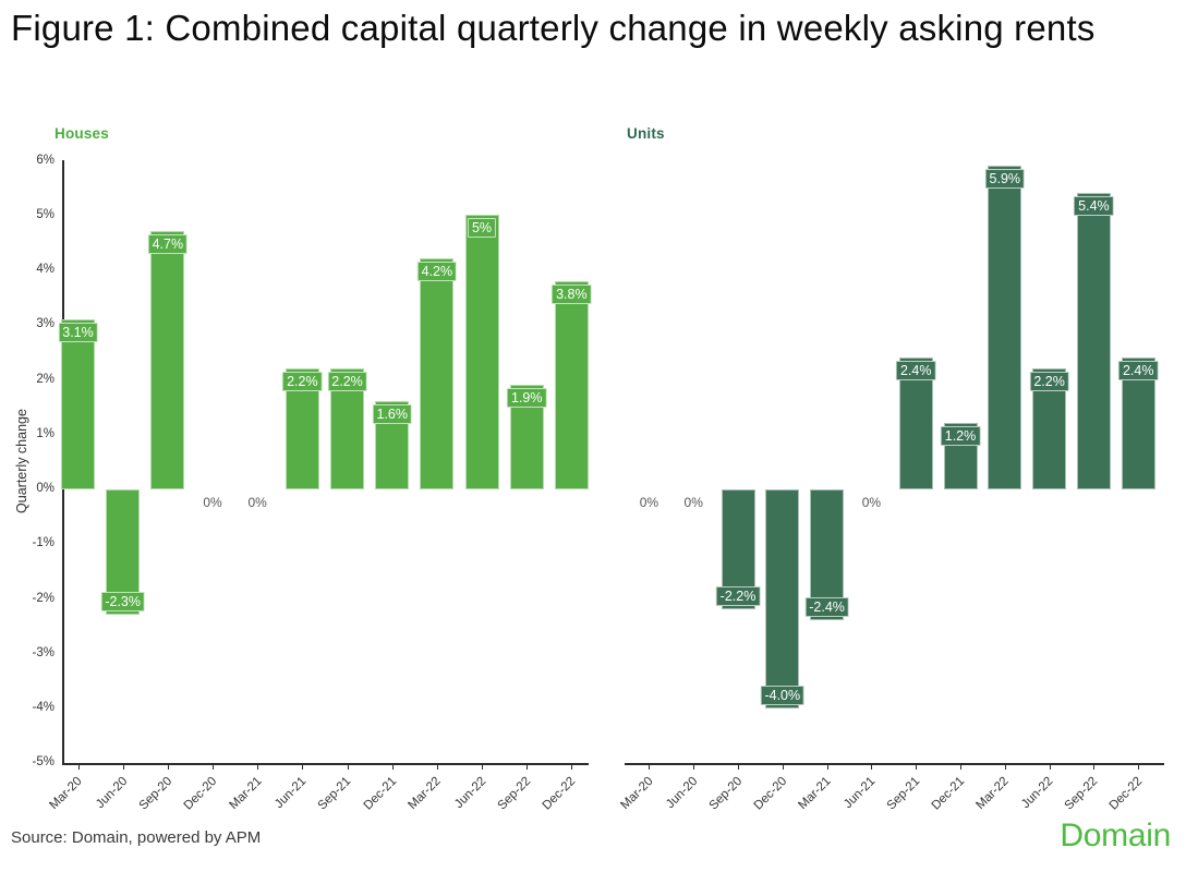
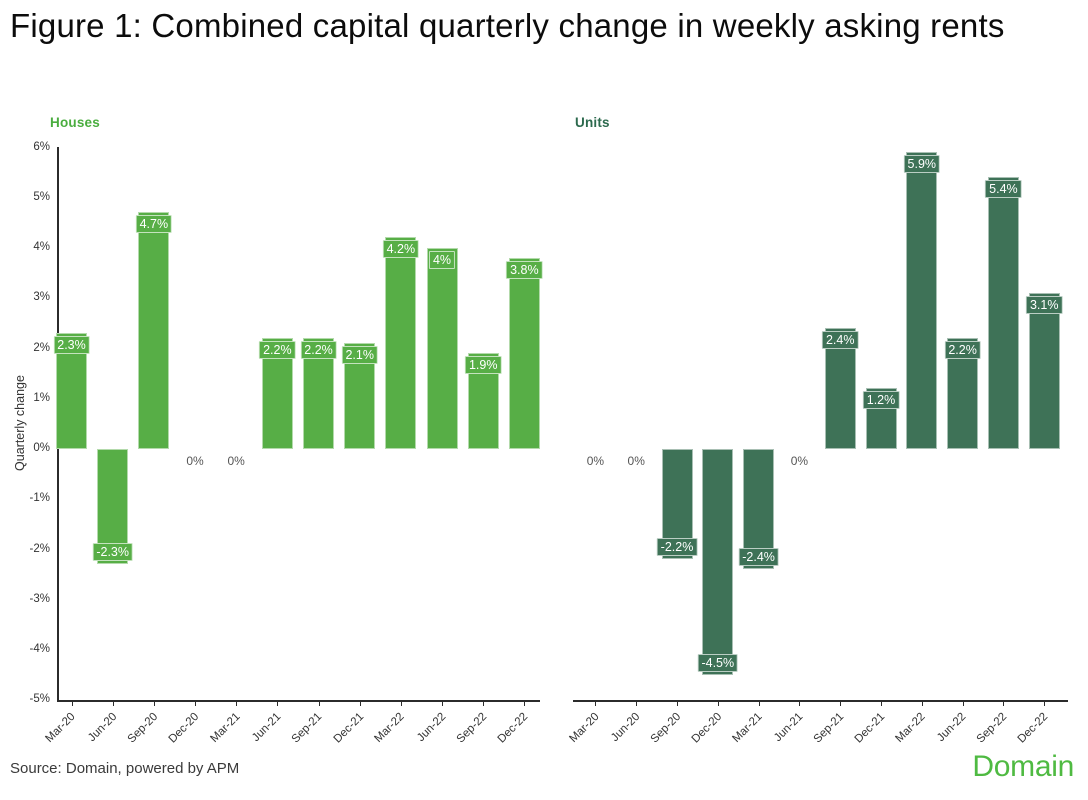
Houses/Mar-20: 3.1% -> 2.3%
Houses/Dec-21: 1.6% -> 2.1%
Houses/Jun-22: 5% -> 4%
Units/Dec-20: -4.0% -> -4.5%
Units/Dec-22: 2.4% -> 3.1%
